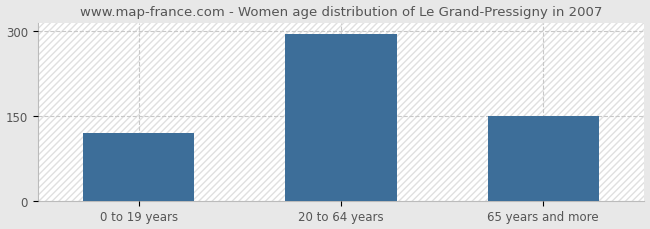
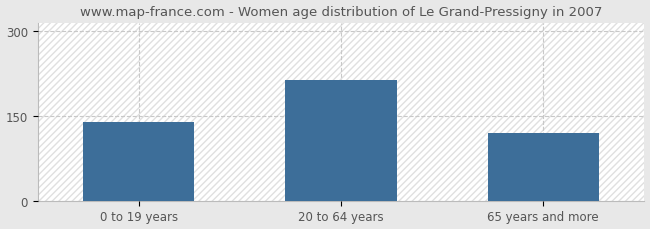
0 to 19 years: 120 -> 140
20 to 64 years: 295 -> 214
65 years and more: 150 -> 120
